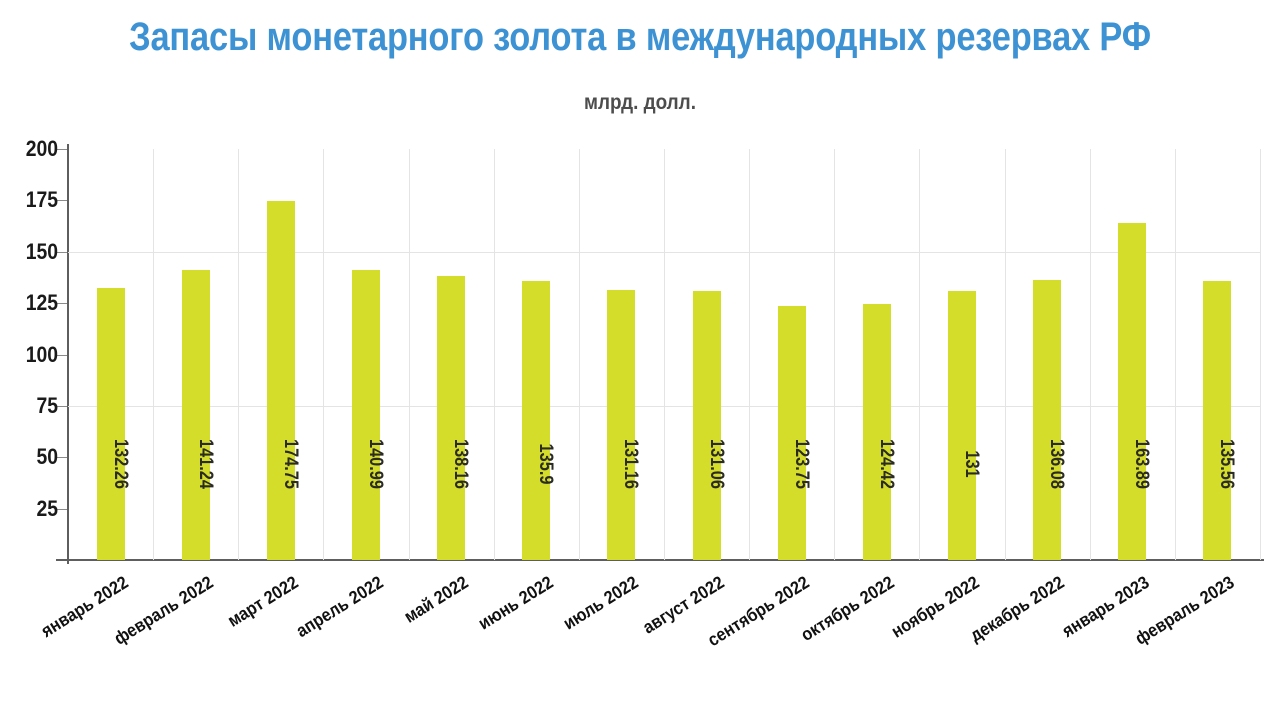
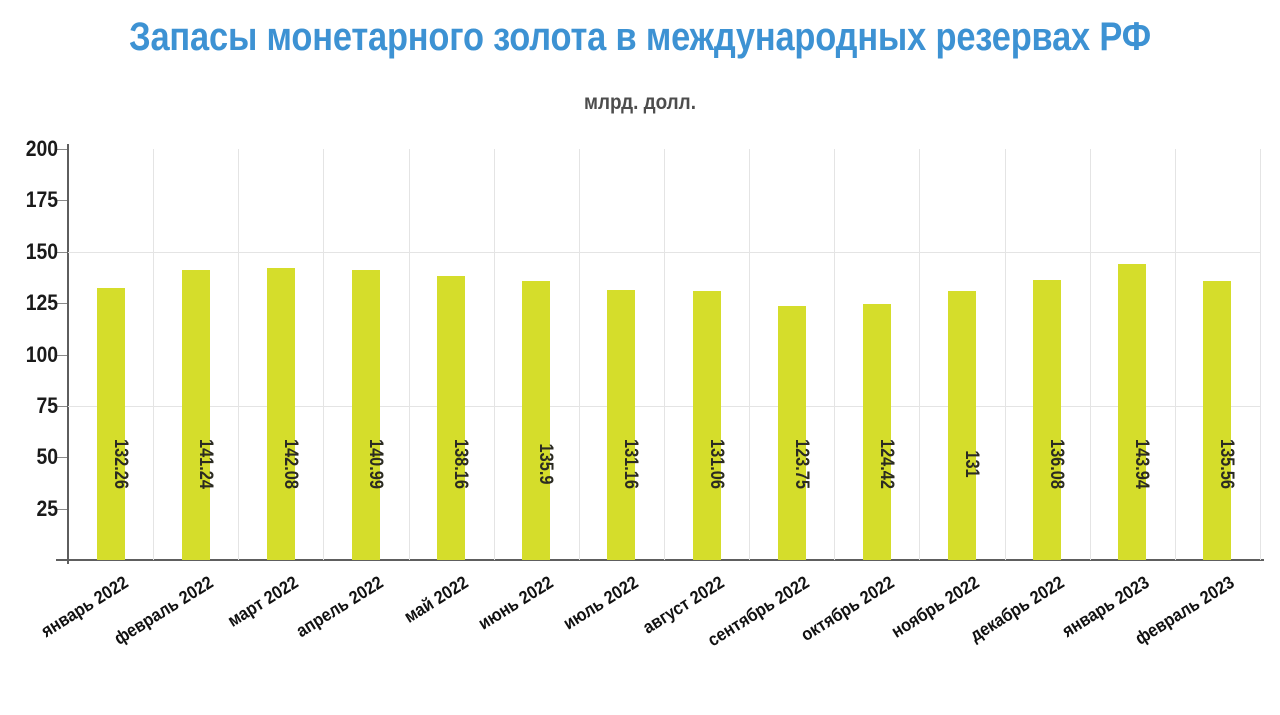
март 2022: 174.75 -> 142.08
январь 2023: 163.89 -> 143.94
